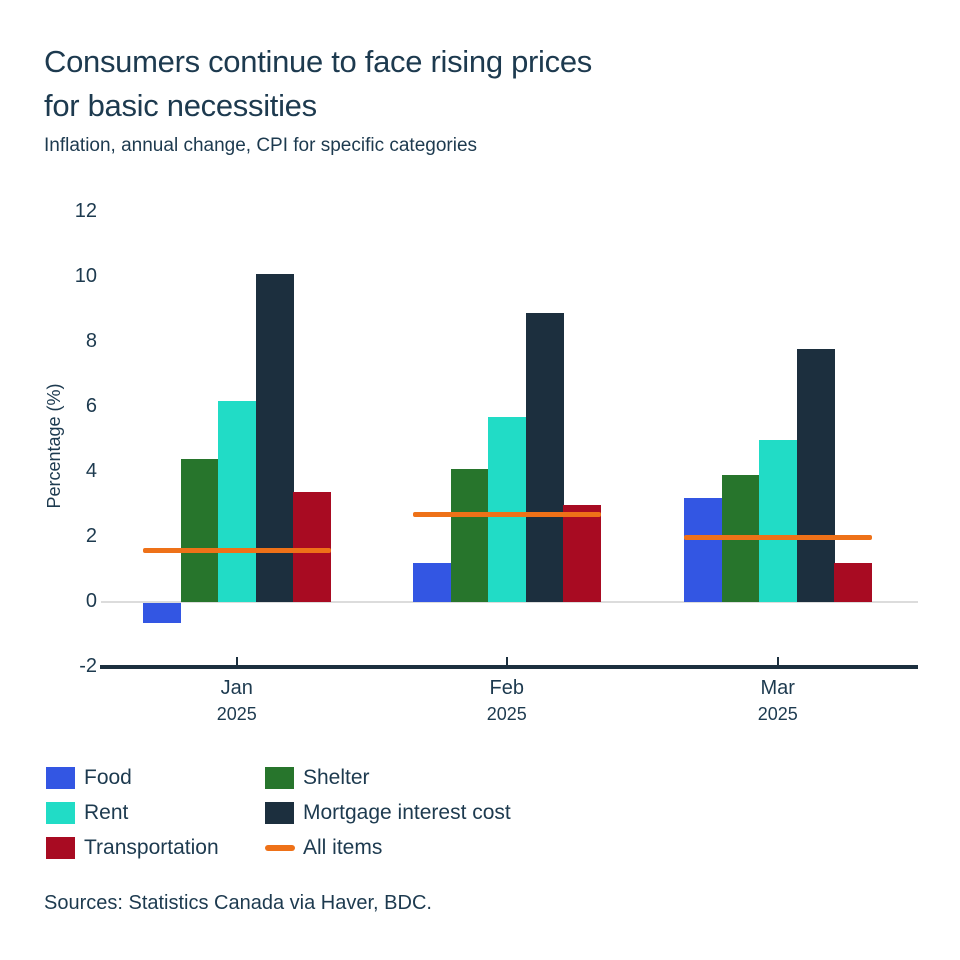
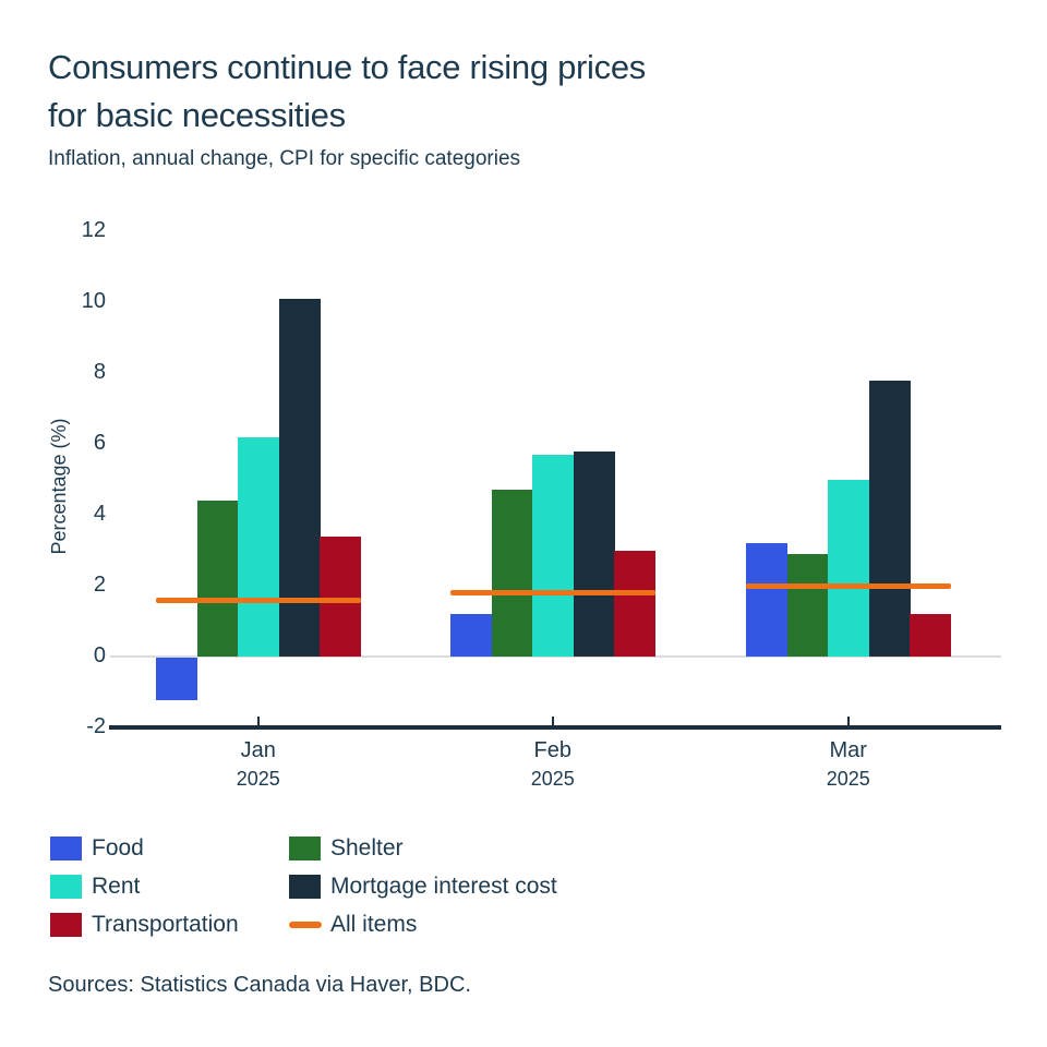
Food/Jan 2025: -0.6 -> -1.2
Shelter/Feb 2025: 4.1 -> 4.7
Mortgage interest cost/Feb 2025: 8.9 -> 5.8
All items/Feb 2025: 2.7 -> 1.8
Shelter/Mar 2025: 3.9 -> 2.9
